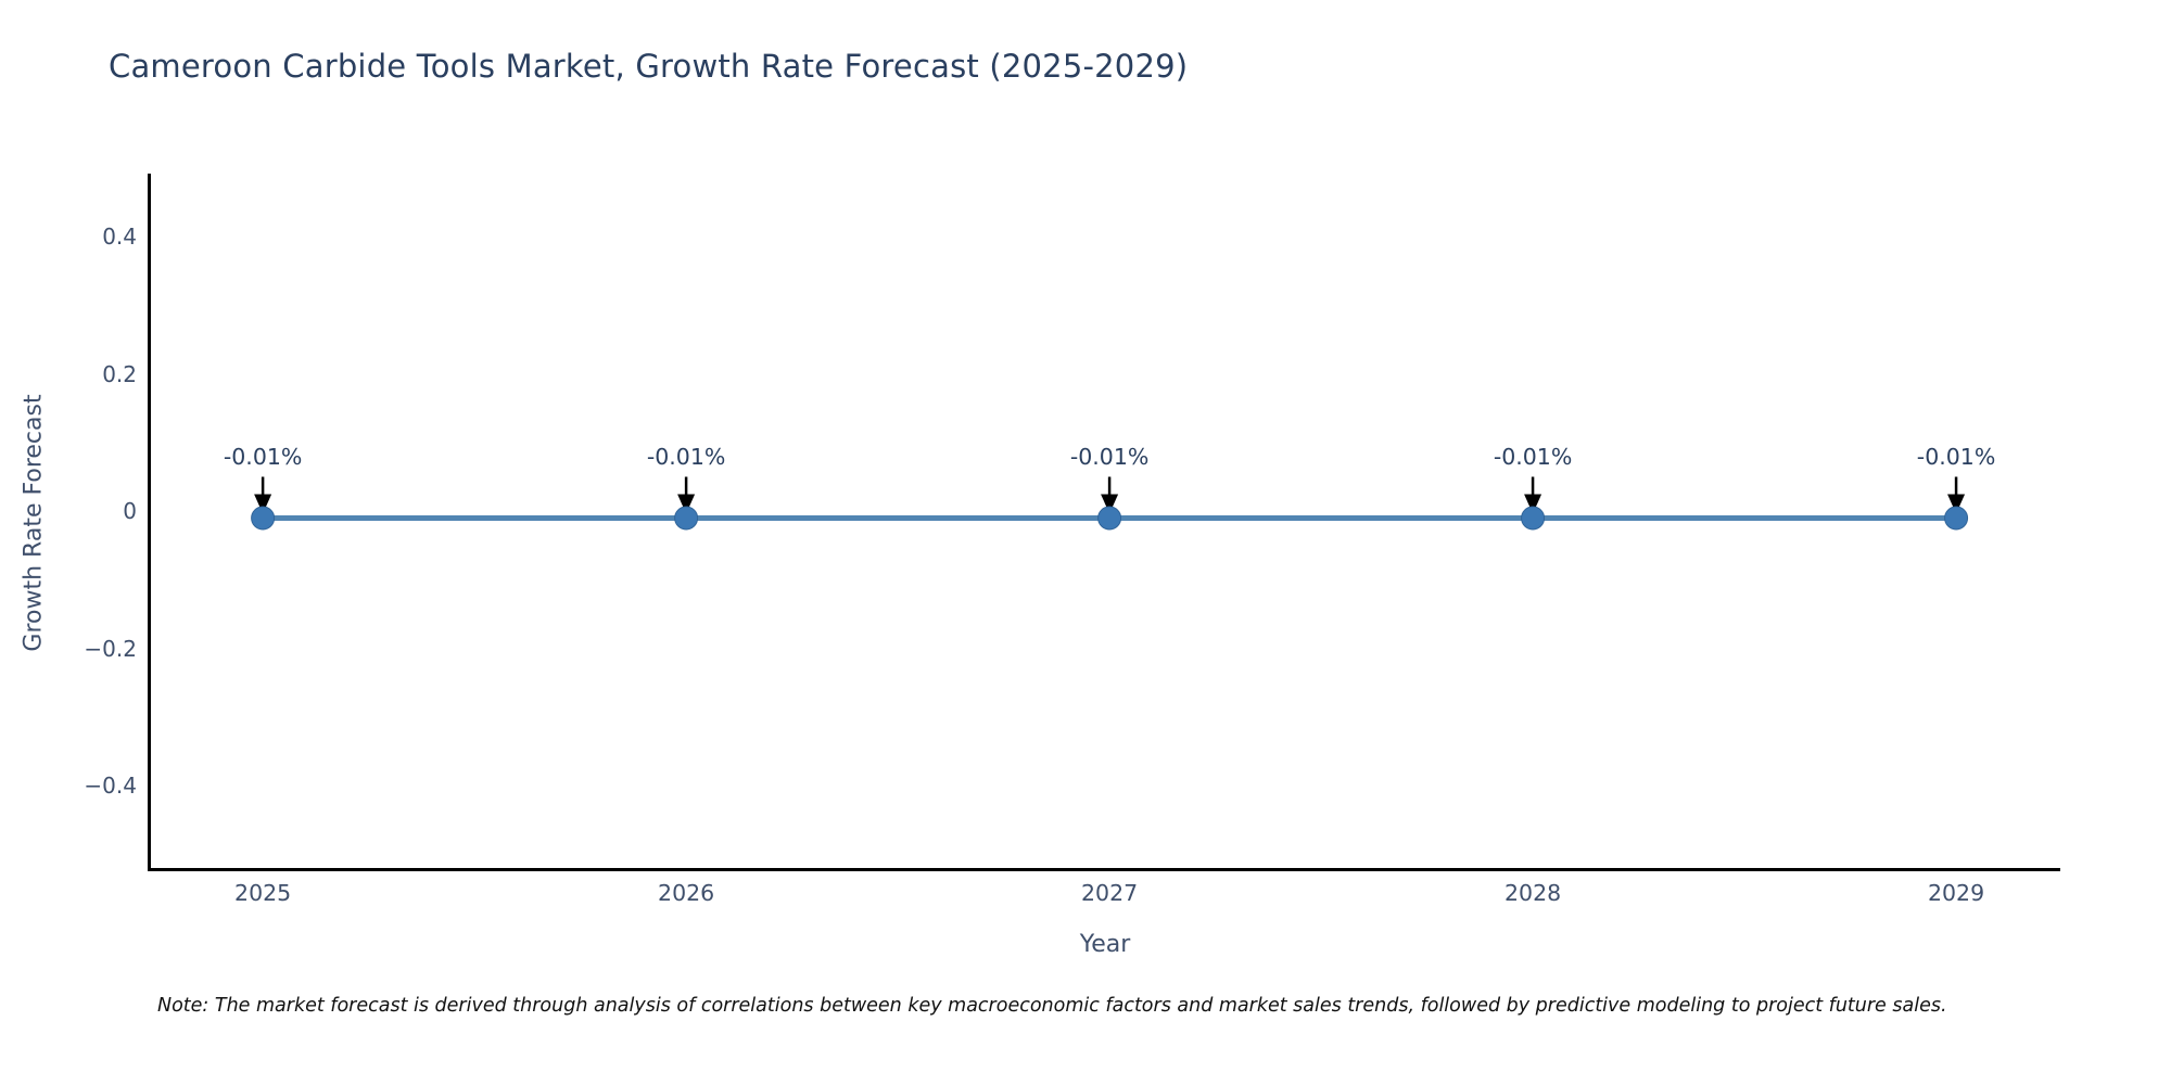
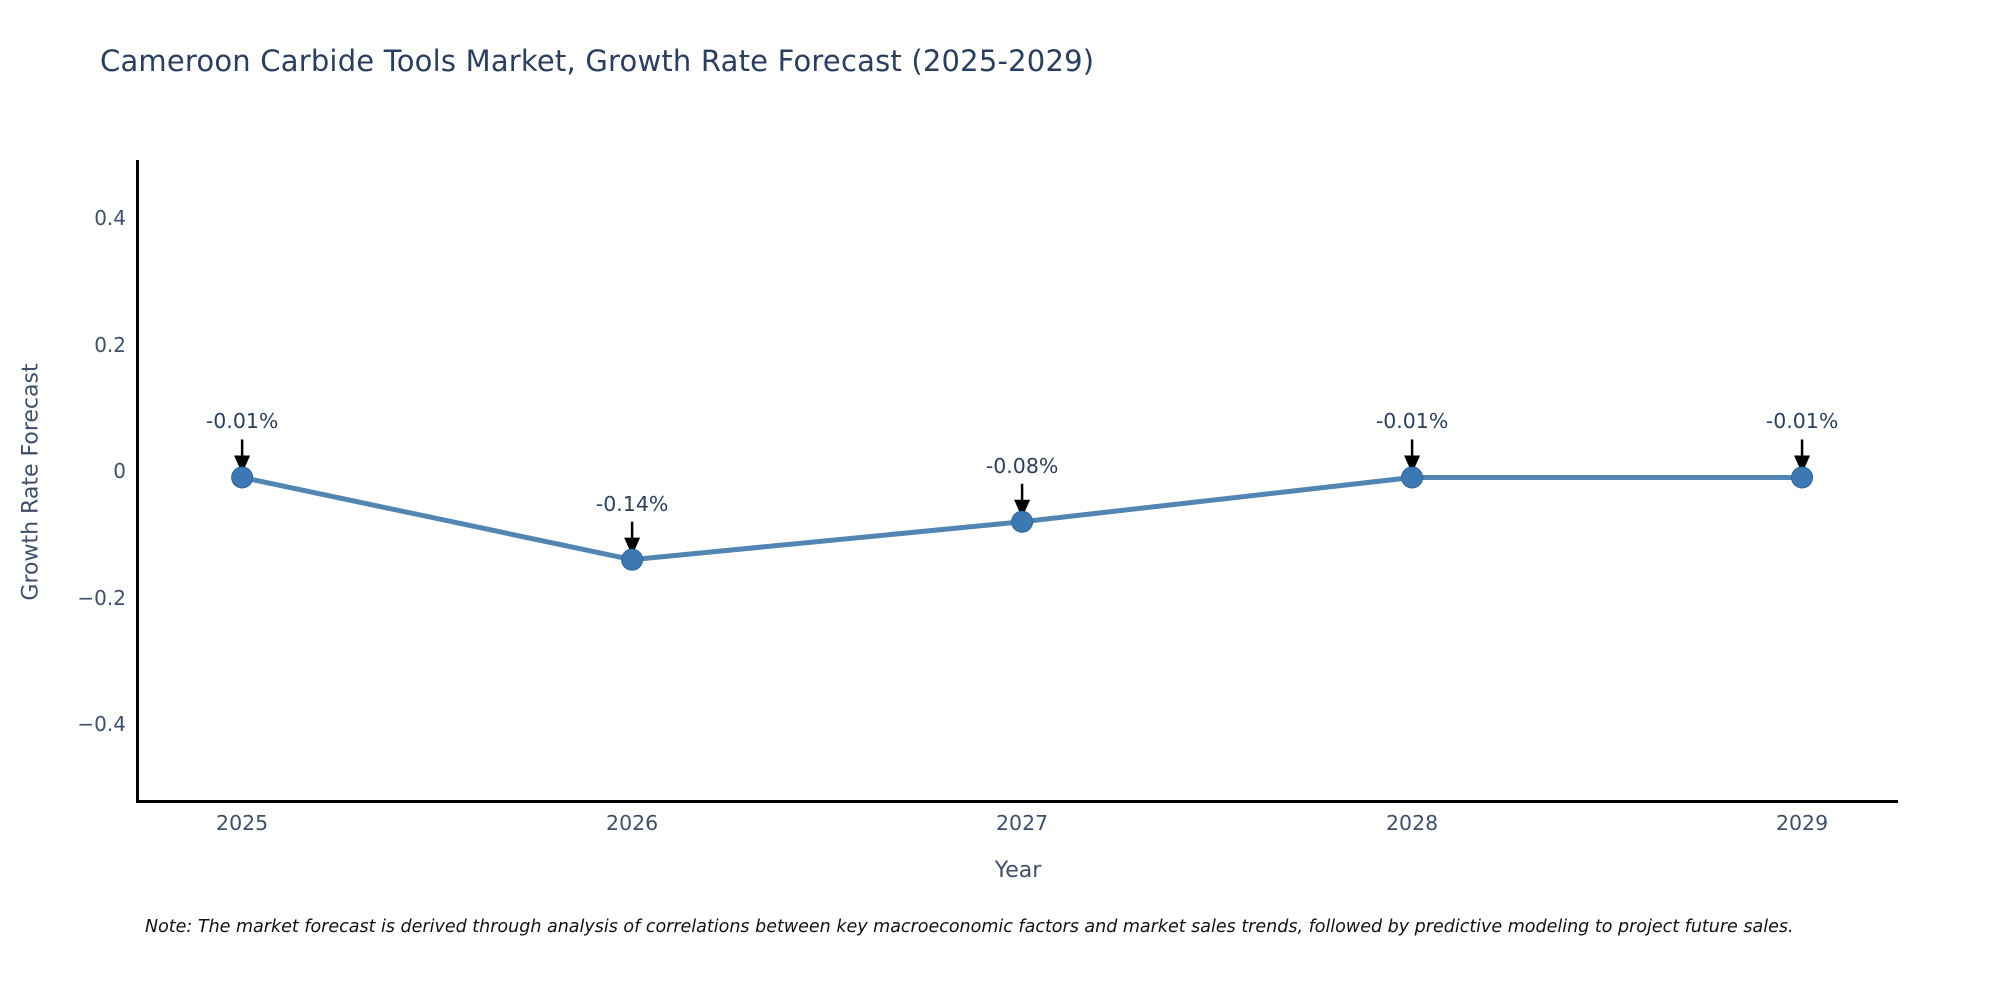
2026: -0.01% -> -0.14%
2027: -0.01% -> -0.08%
